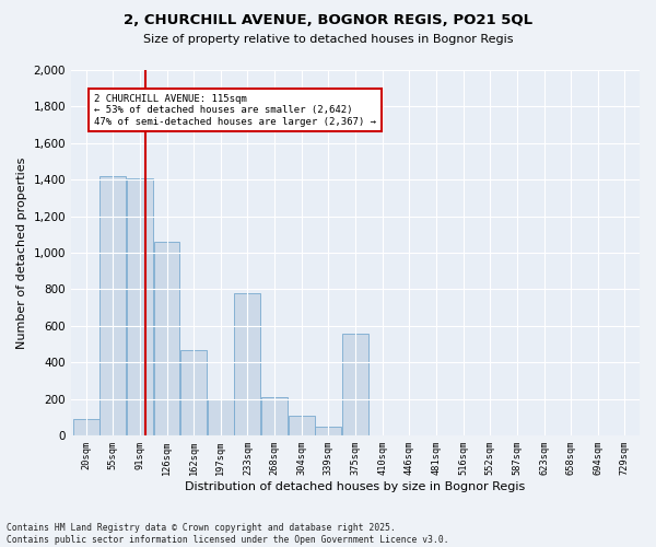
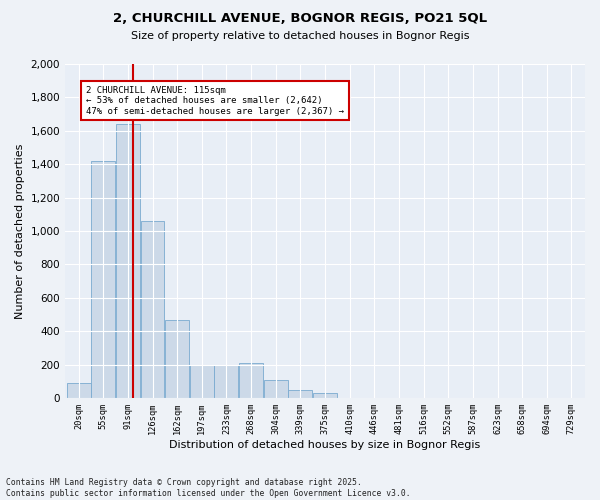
91sqm: 1,410 -> 1,640
233sqm: 780 -> 200
375sqm: 560 -> 30
